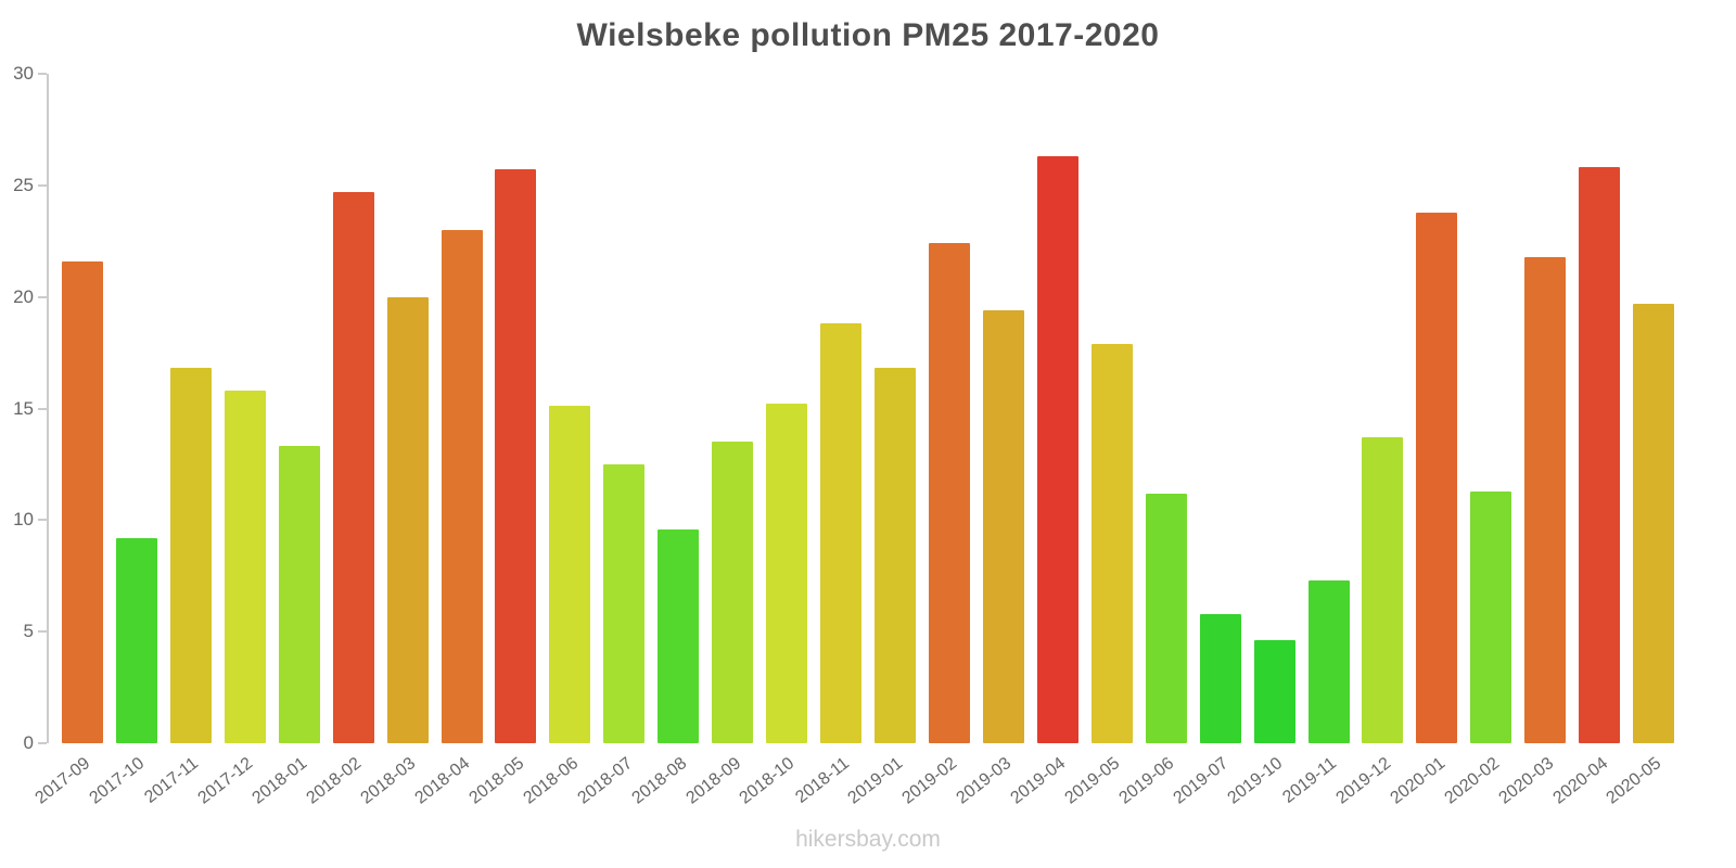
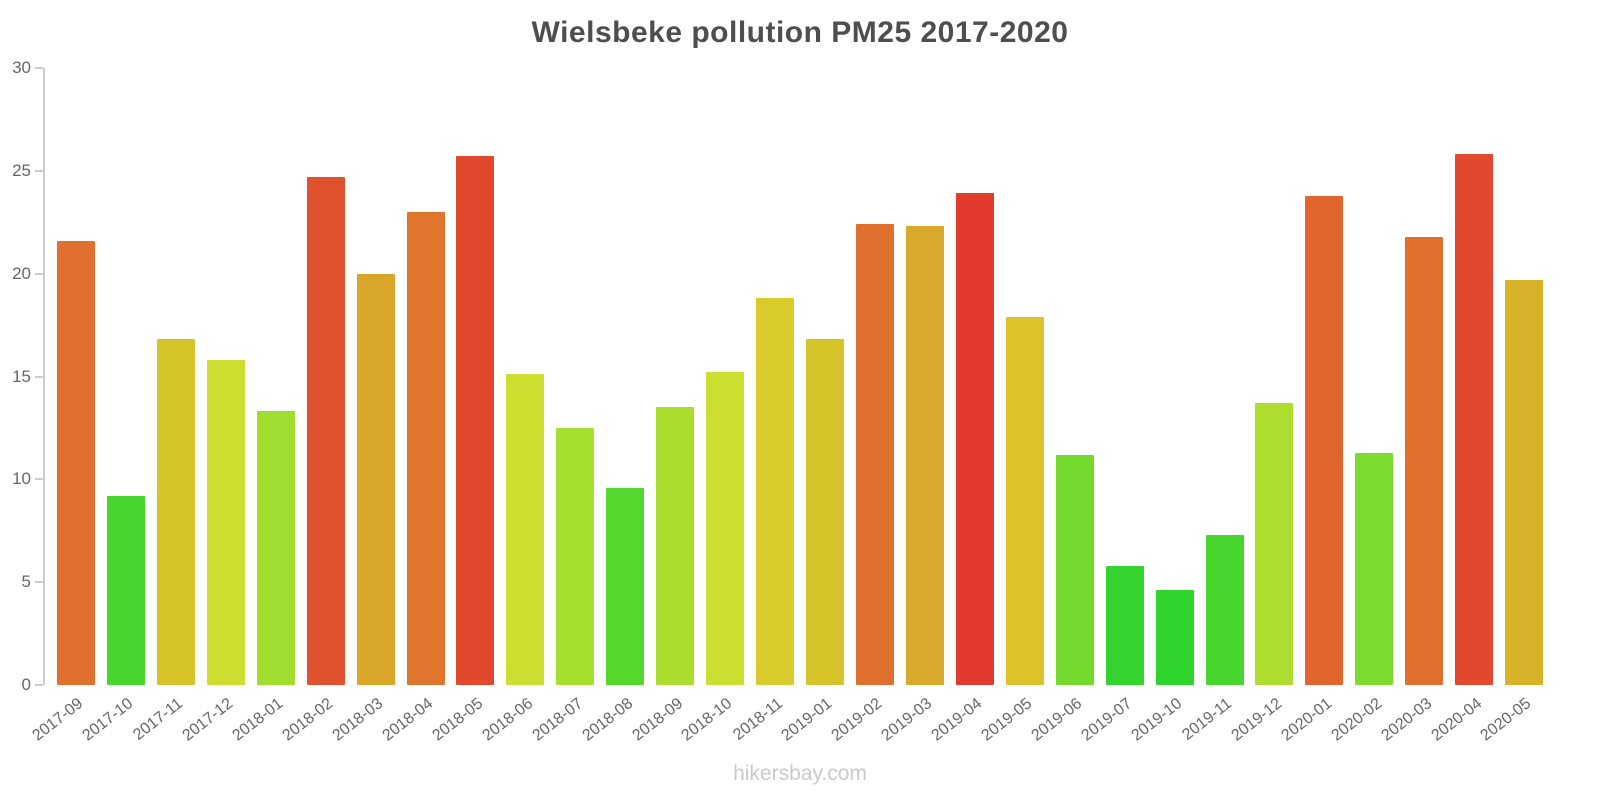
2019-03: 19.4 -> 22.3
2019-04: 26.3 -> 23.9
